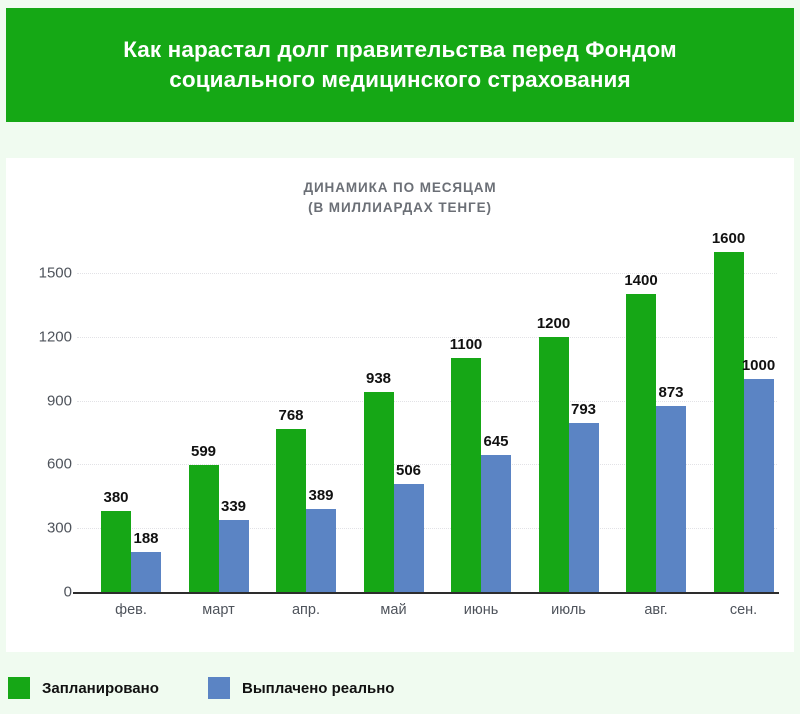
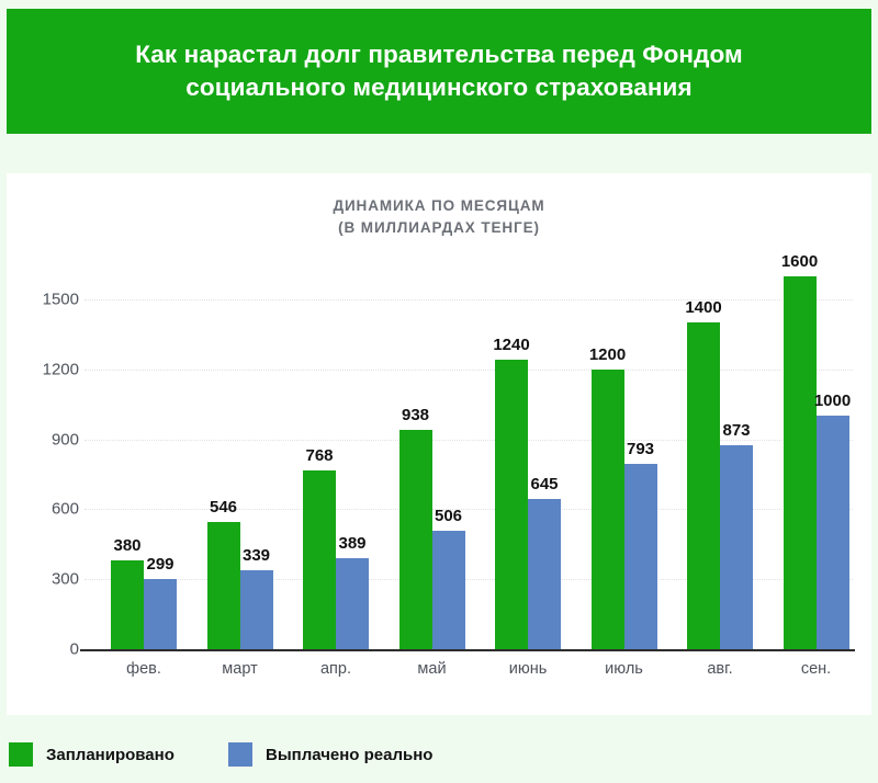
Выплачено реально/фев.: 188 -> 299
Запланировано/март: 599 -> 546
Запланировано/июнь: 1100 -> 1240
